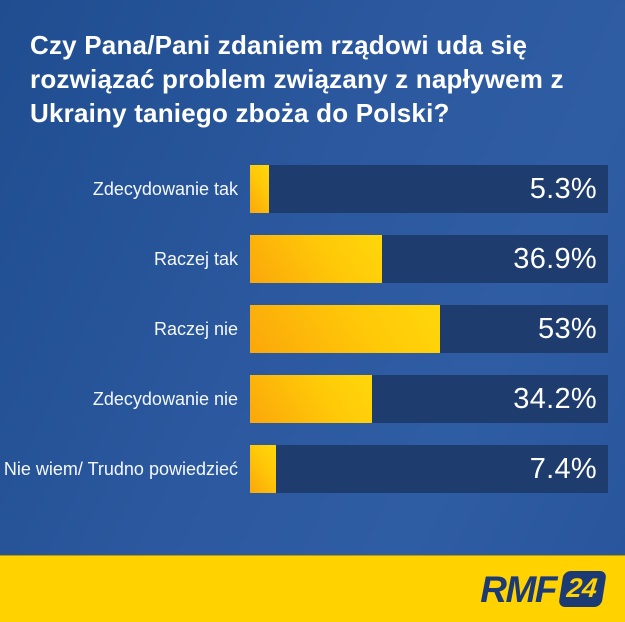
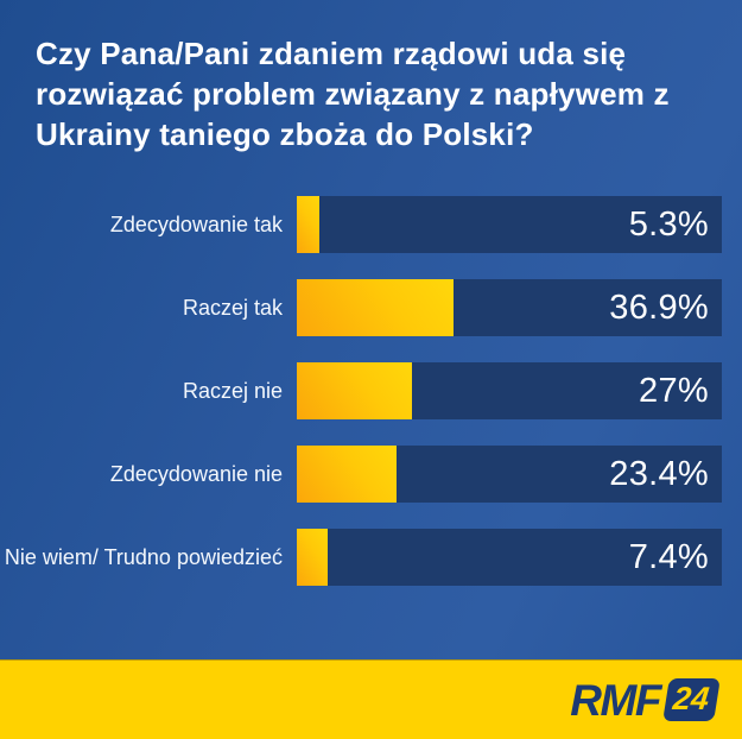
Raczej nie: 53% -> 27%
Zdecydowanie nie: 34.2% -> 23.4%
